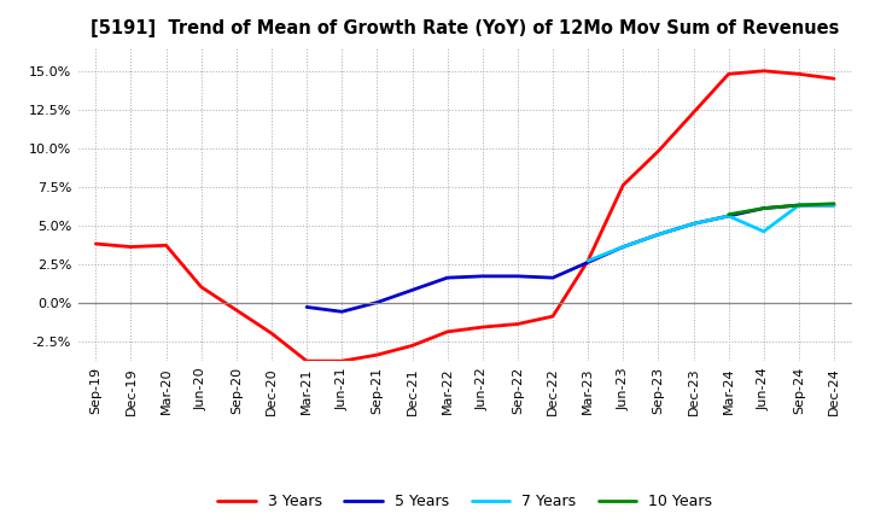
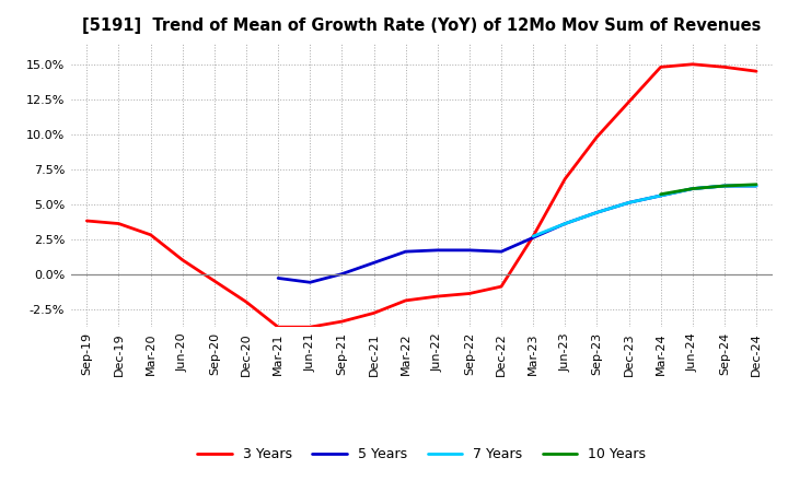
3 Years/Mar-20: 3.7% -> 2.8%
3 Years/Jun-23: 7.6% -> 6.8%
7 Years/Jun-24: 4.6% -> 6.1%
